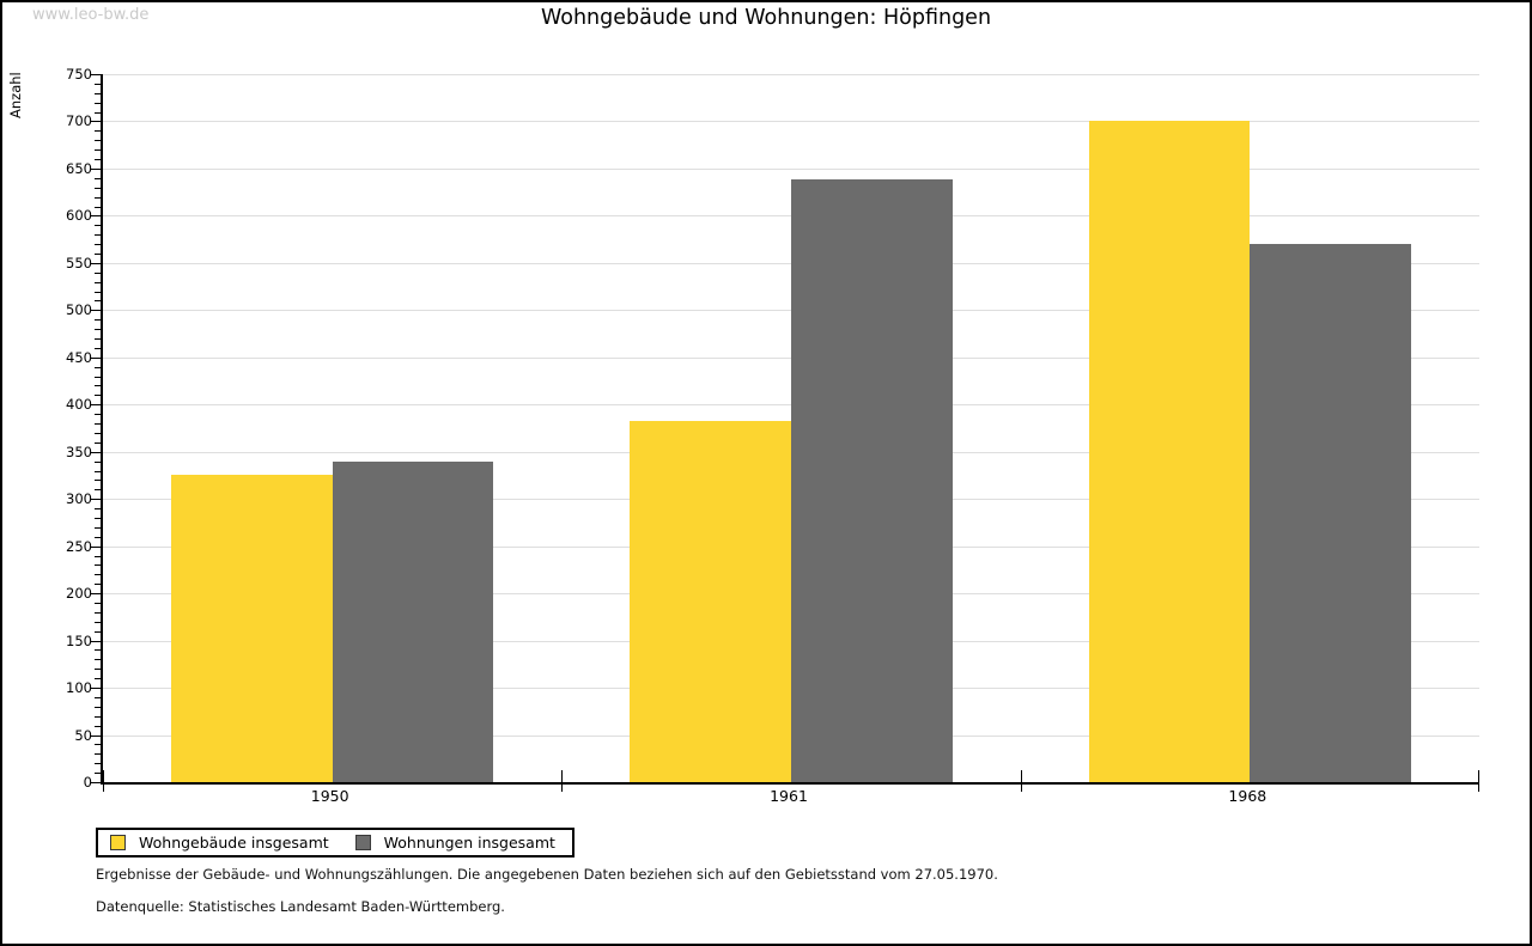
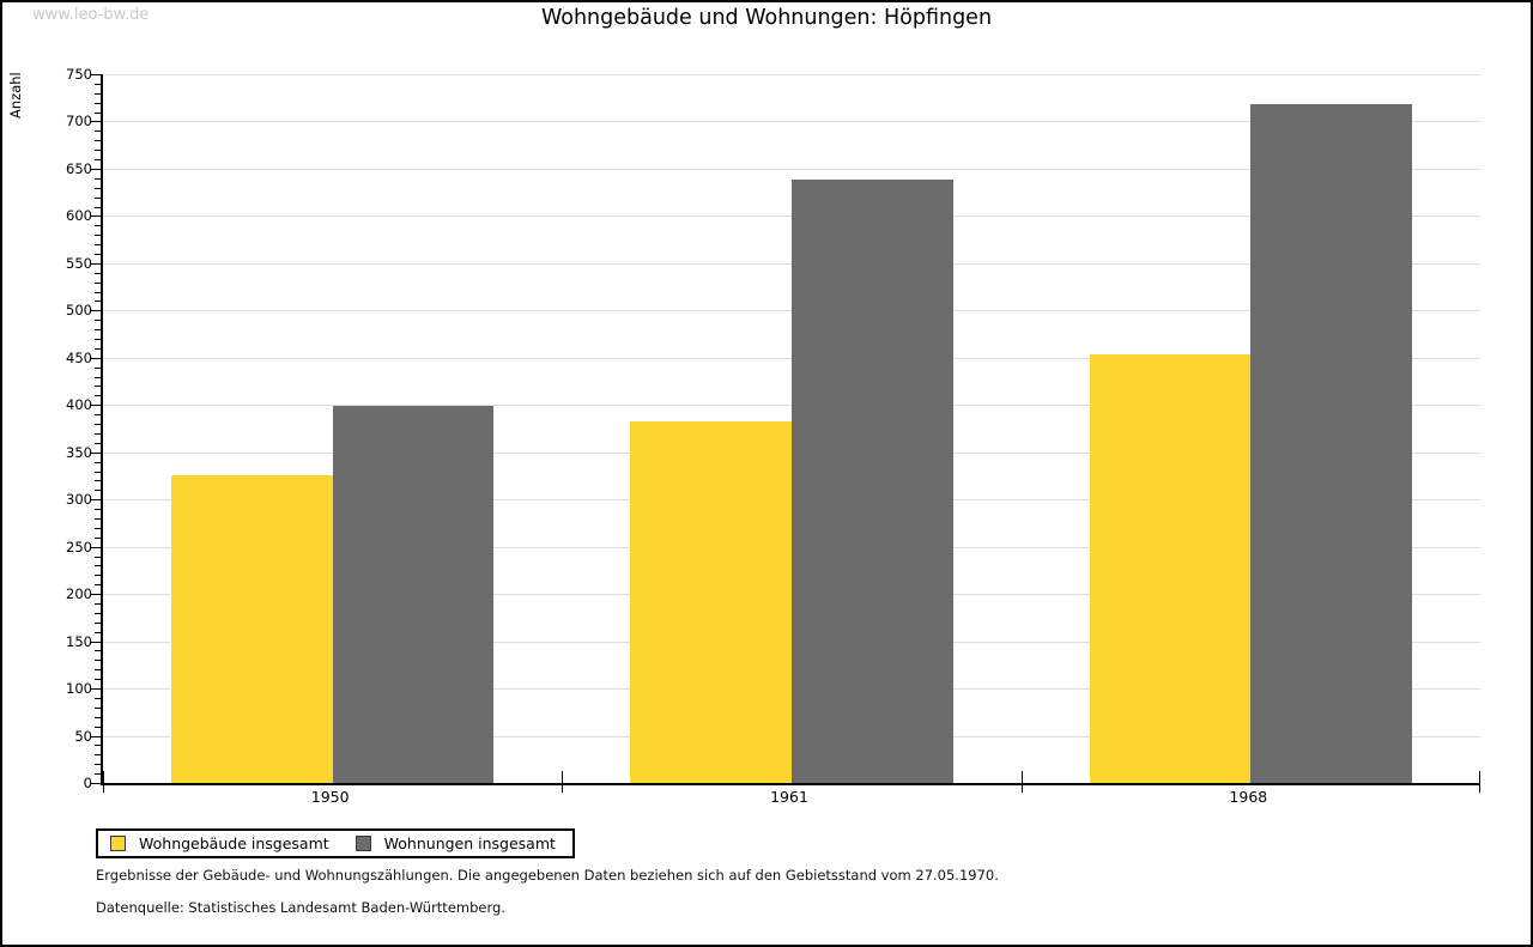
Wohnungen insgesamt/1950: 340 -> 400
Wohngebäude insgesamt/1968: 700 -> 450
Wohnungen insgesamt/1968: 570 -> 720
